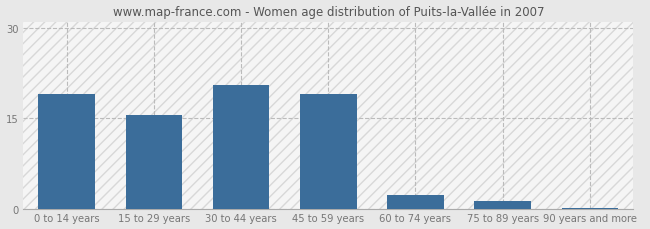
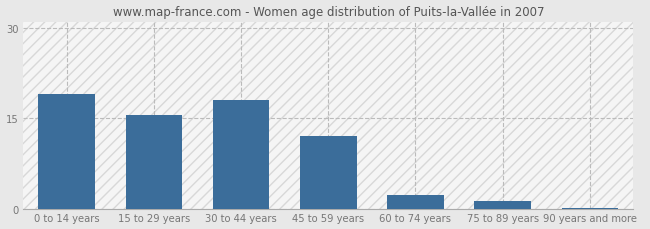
30 to 44 years: 20.5 -> 18.0
45 to 59 years: 19.0 -> 12.0
